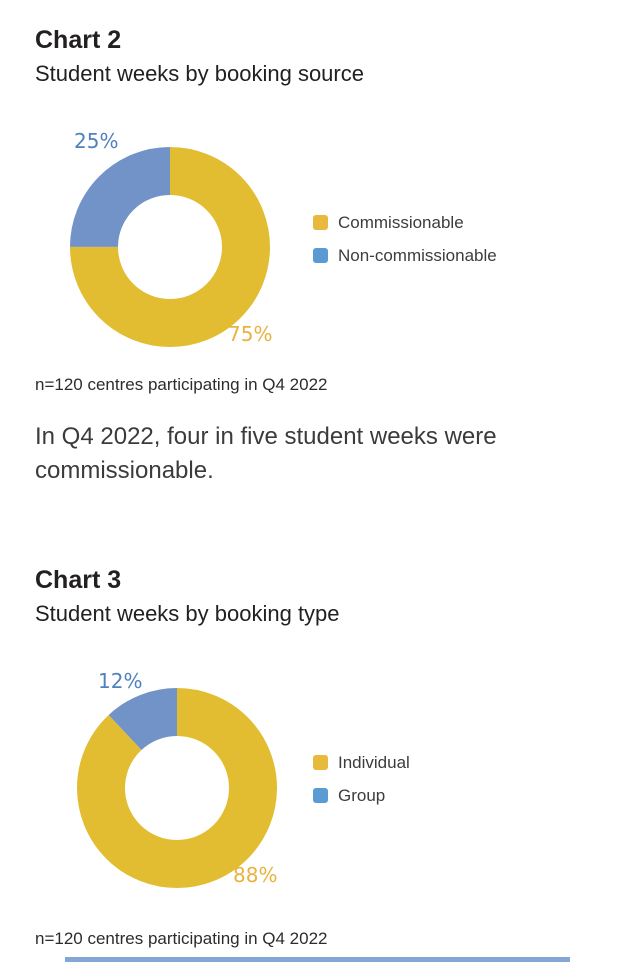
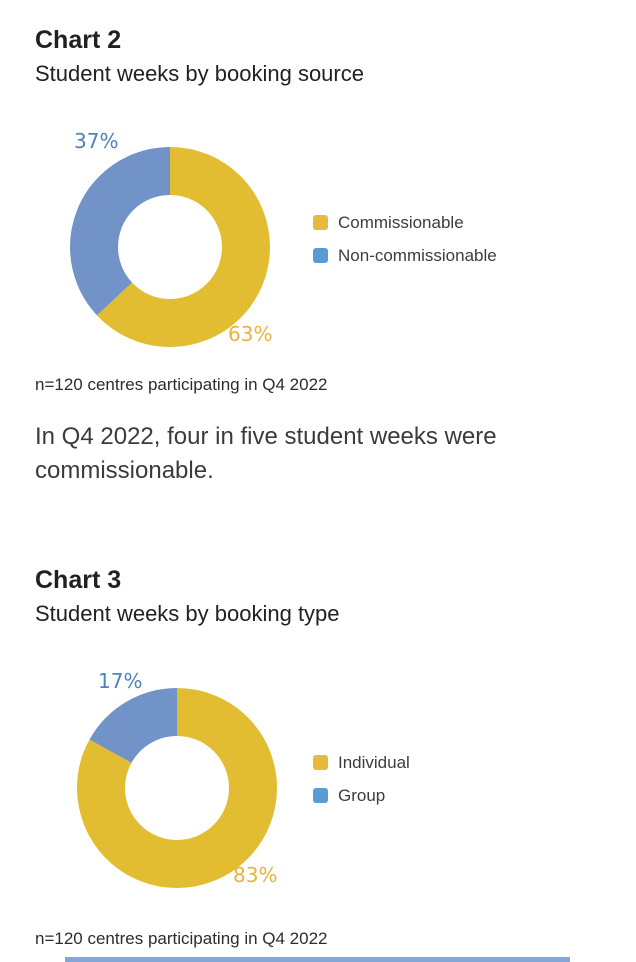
Chart 2/Commissionable: 75% -> 63%
Chart 2/Non-commissionable: 25% -> 37%
Chart 3/Individual: 88% -> 83%
Chart 3/Group: 12% -> 17%
